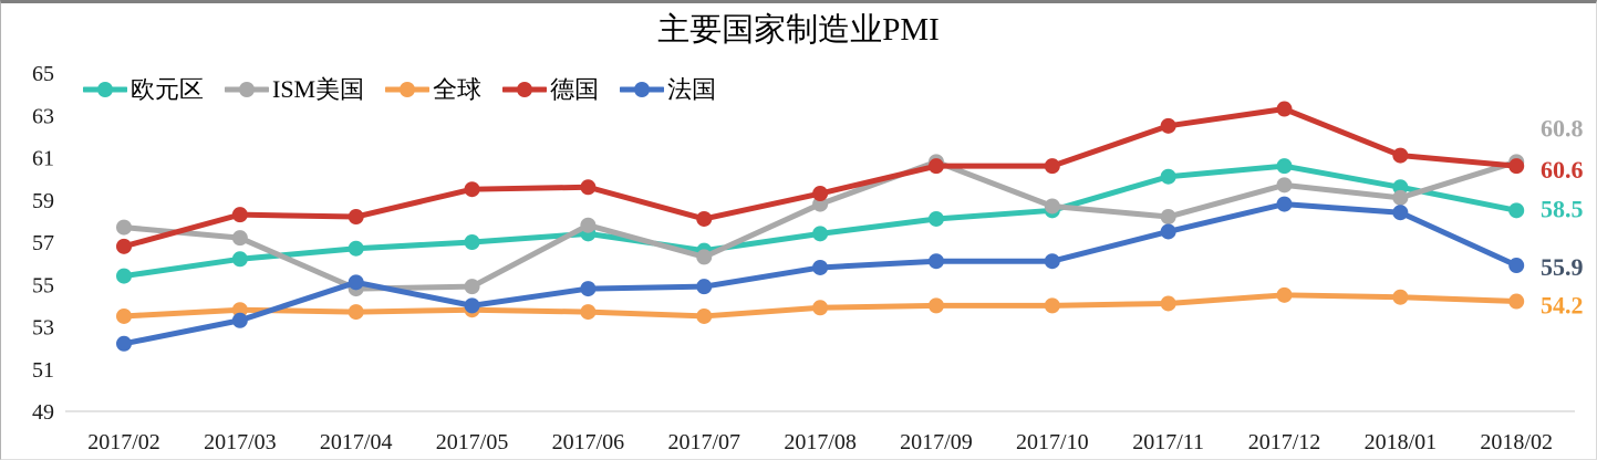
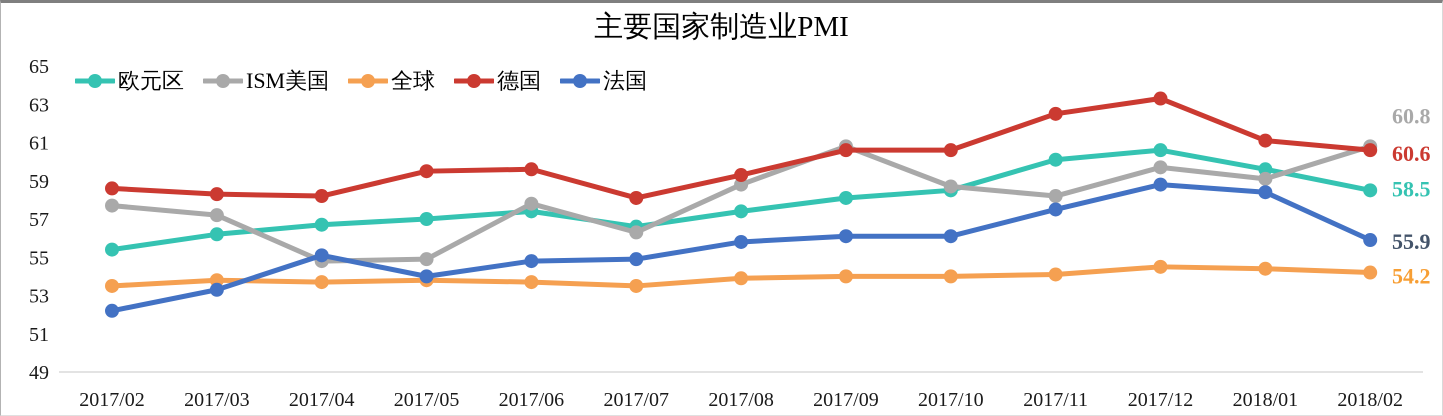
德国/2017/02: 56.8 -> 58.6
